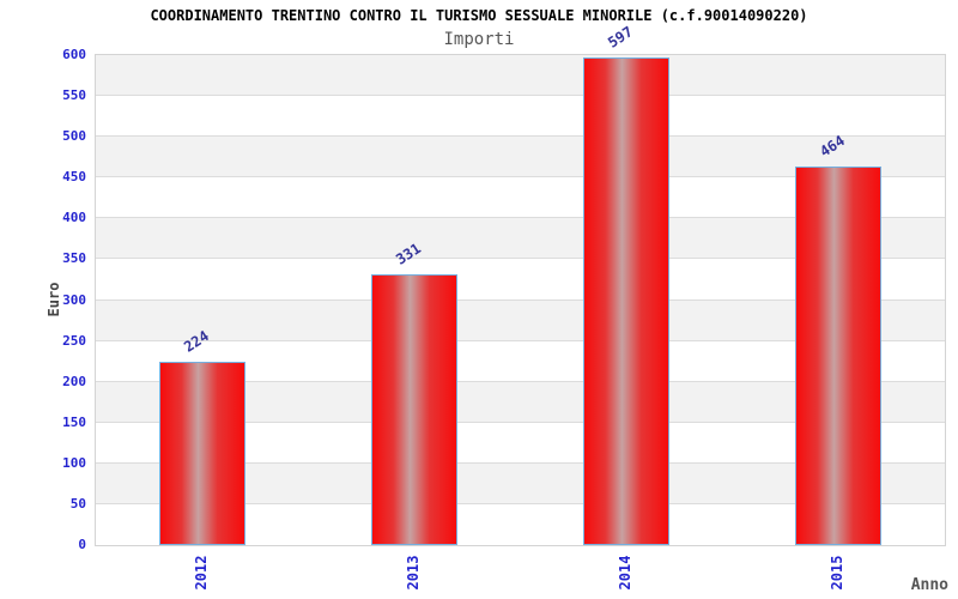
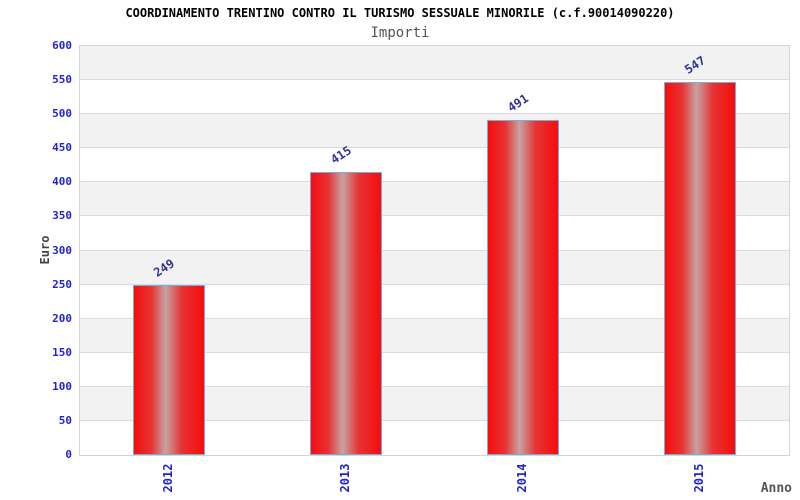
2012: 224 -> 249
2013: 331 -> 415
2014: 597 -> 491
2015: 464 -> 547
